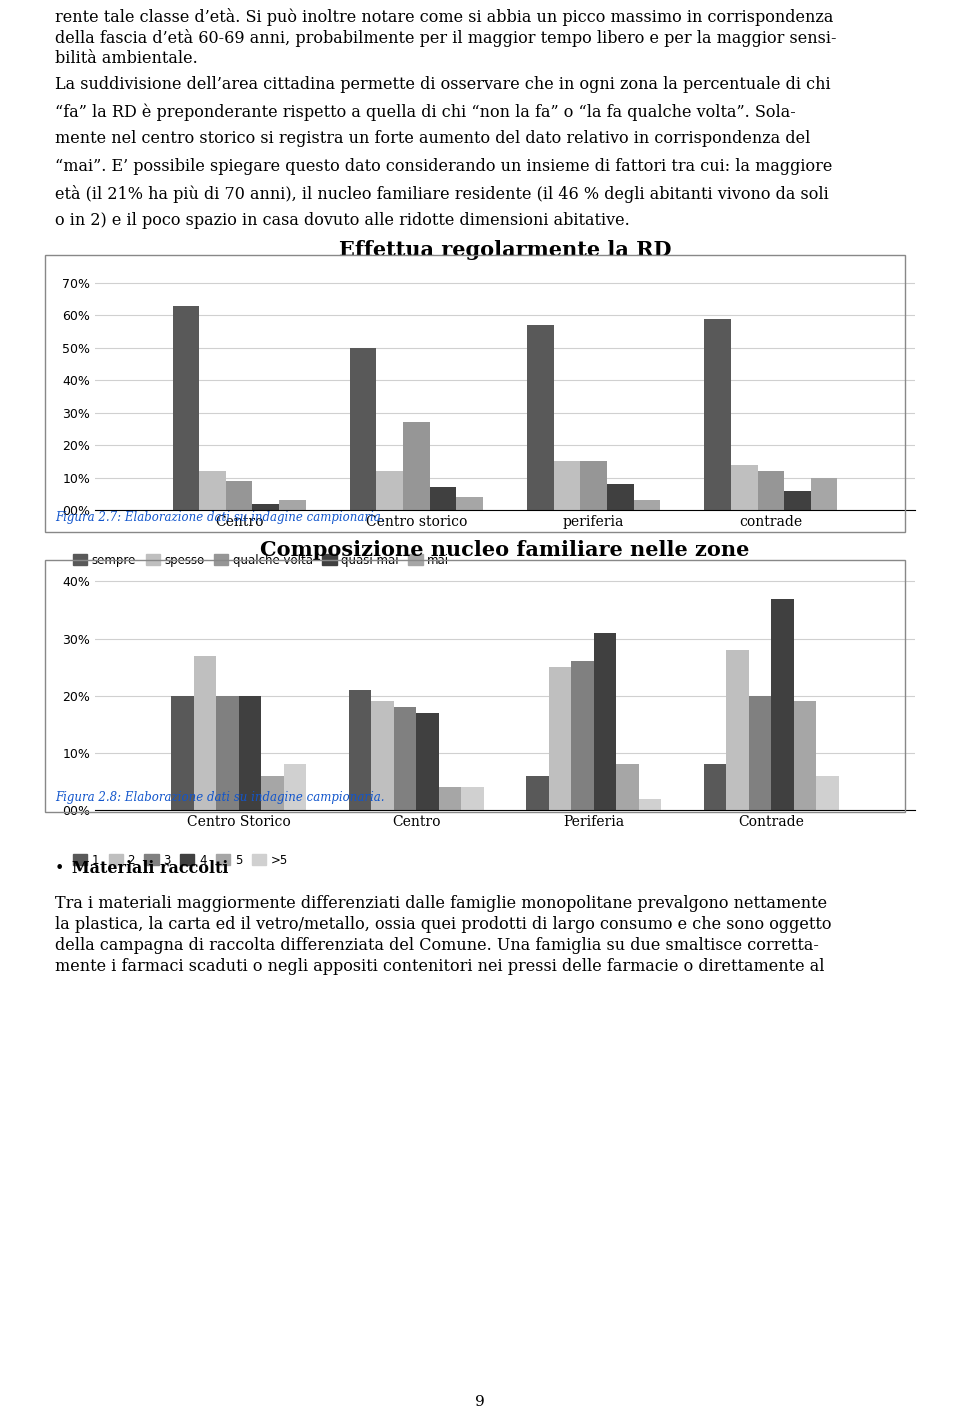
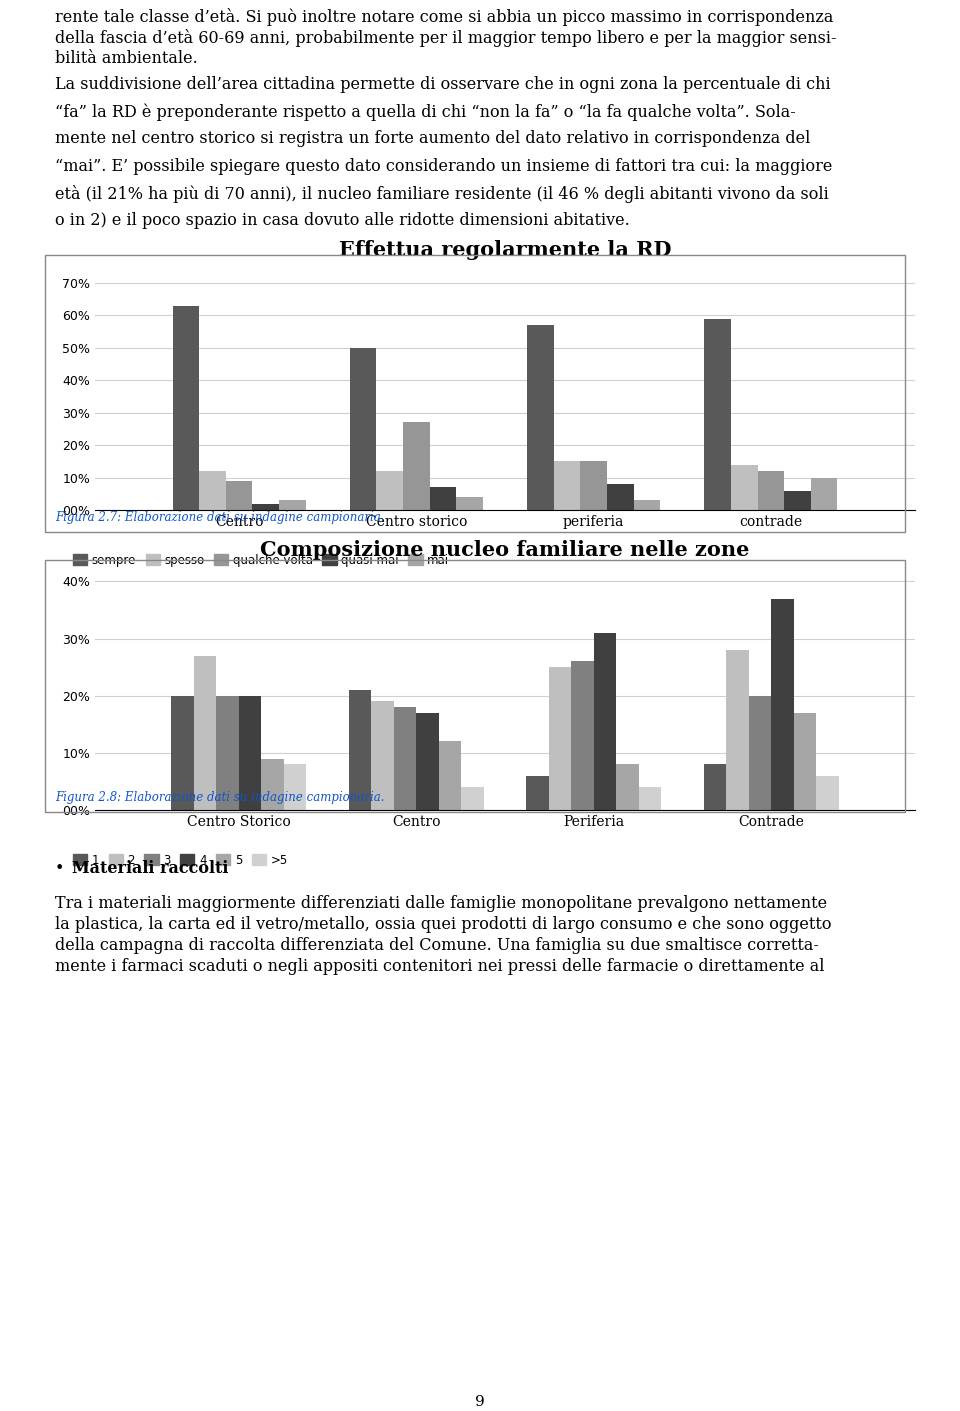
Composizione nucleo familiare nelle zone/5/Centro Storico: 6% -> 9%
Composizione nucleo familiare nelle zone/5/Centro: 4% -> 12%
Composizione nucleo familiare nelle zone/>5/Periferia: 2% -> 4%
Composizione nucleo familiare nelle zone/5/Contrade: 19% -> 17%
